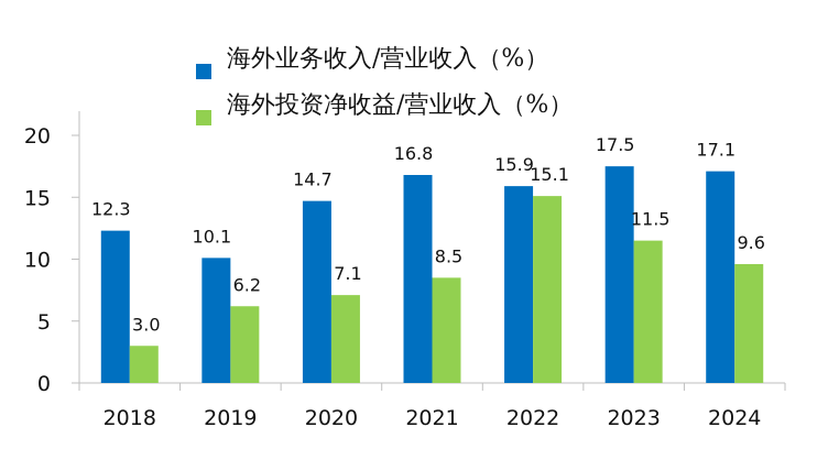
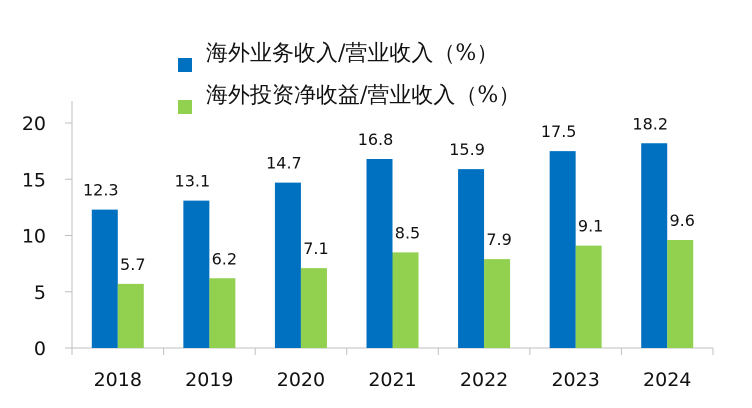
海外投资净收益/营业收入（%）/2018: 3.0 -> 5.7
海外业务收入/营业收入（%）/2019: 10.1 -> 13.1
海外投资净收益/营业收入（%）/2022: 15.1 -> 7.9
海外投资净收益/营业收入（%）/2023: 11.5 -> 9.1
海外业务收入/营业收入（%）/2024: 17.1 -> 18.2
